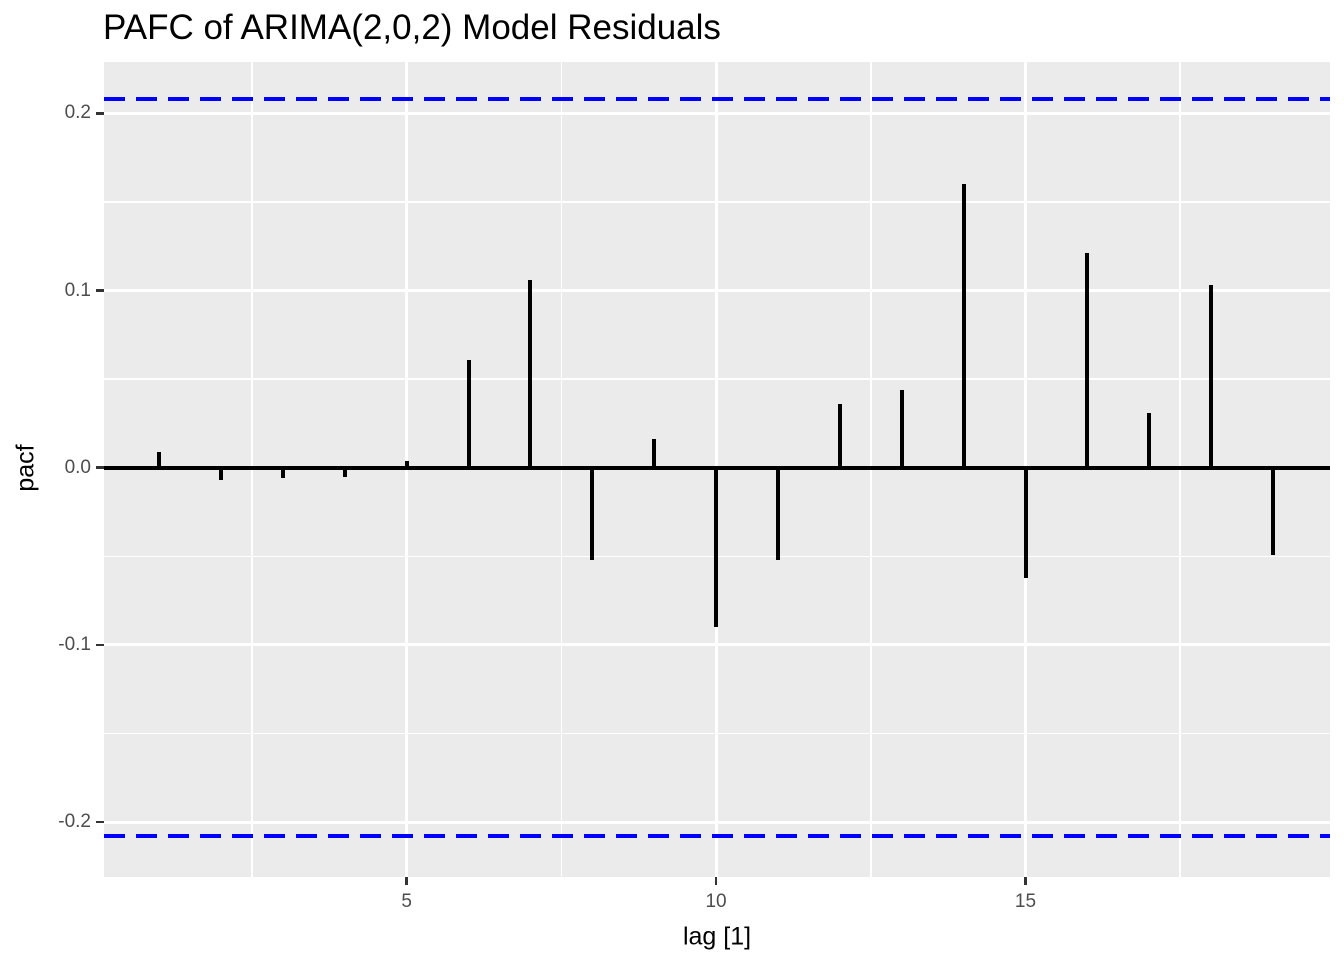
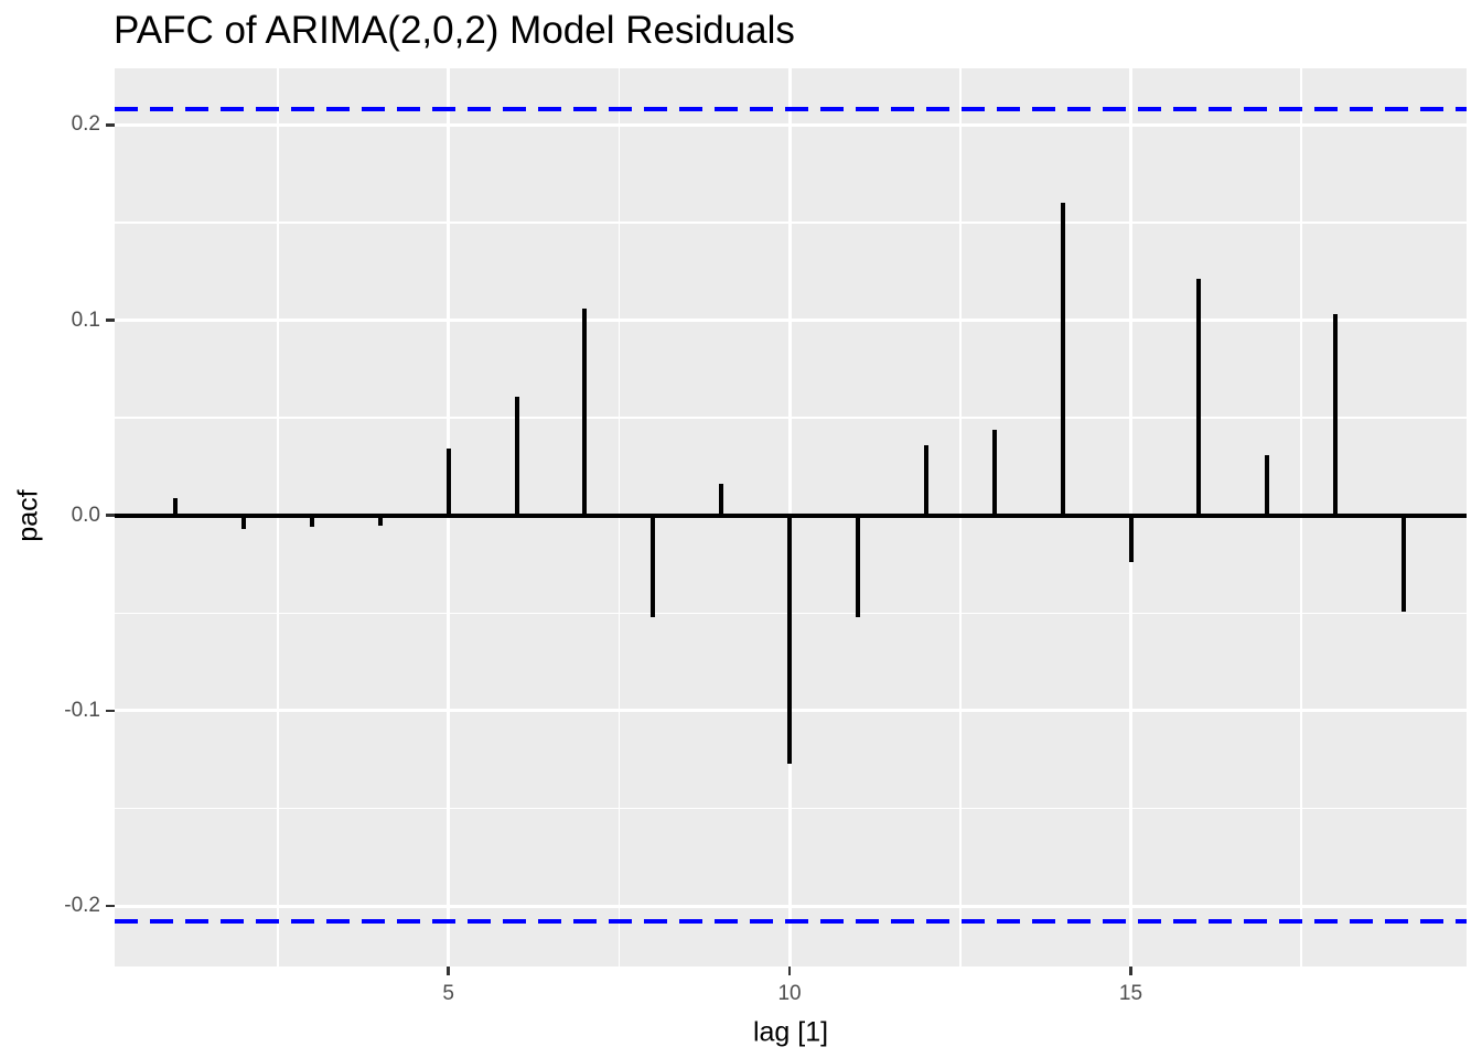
5: 0.004 -> 0.034
10: -0.090 -> -0.127
15: -0.062 -> -0.024
